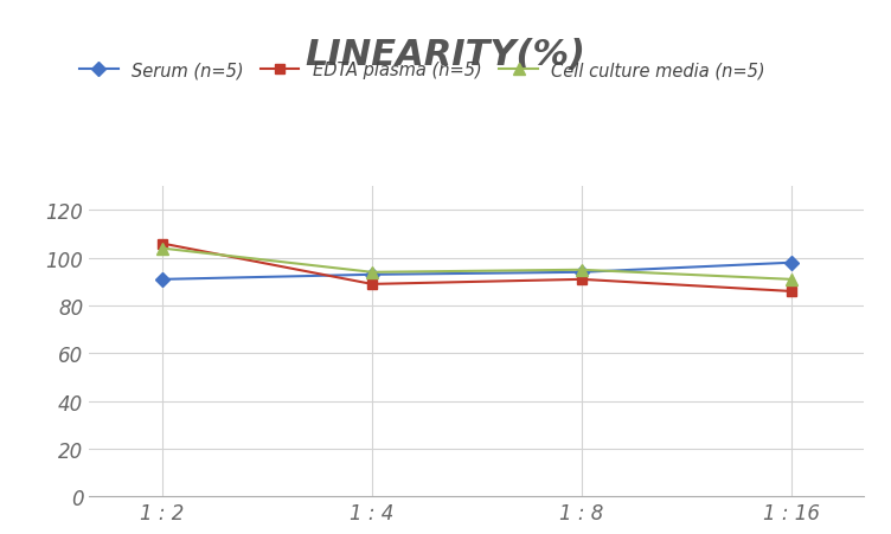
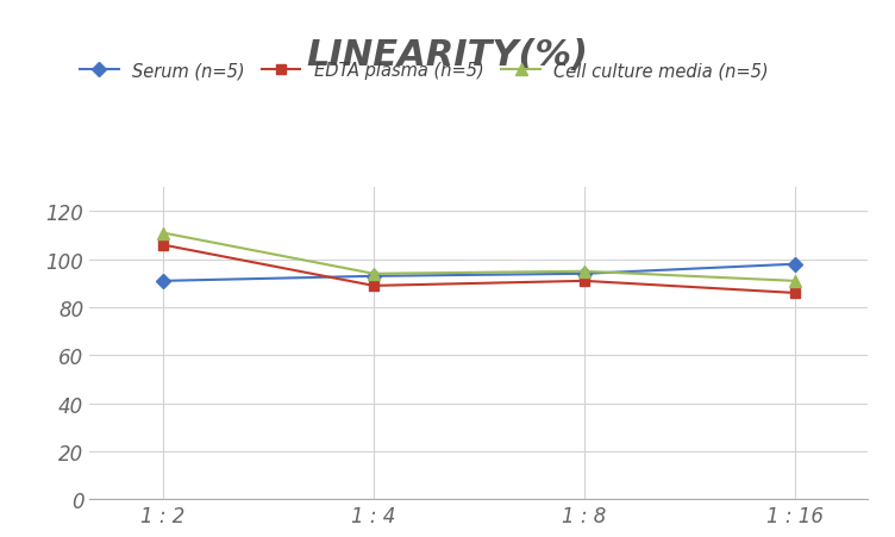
Cell culture media (n=5)/1 : 2: 104 -> 111
